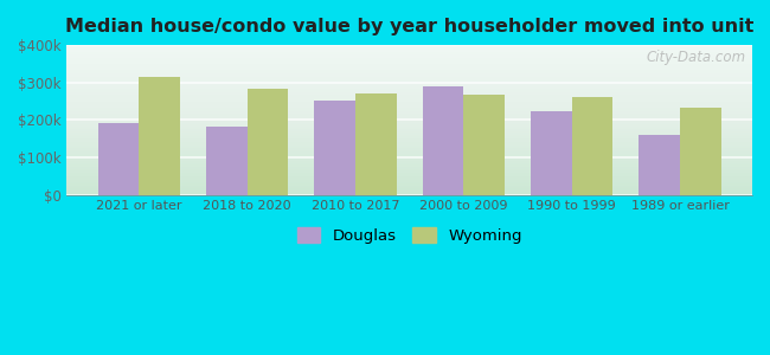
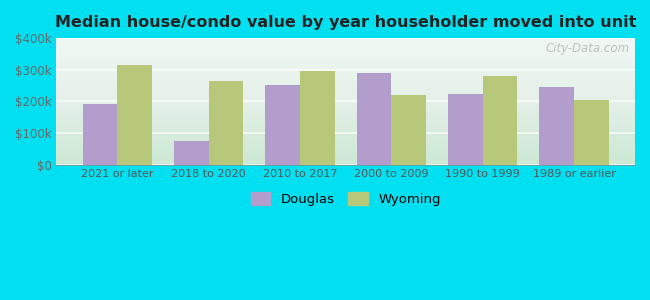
Douglas/2018 to 2020: $182k -> $75k
Wyoming/2018 to 2020: $282k -> $265k
Wyoming/2010 to 2017: $271k -> $295k
Wyoming/2000 to 2009: $268k -> $220k
Wyoming/1990 to 1999: $260k -> $280k
Douglas/1989 or earlier: $160k -> $245k
Wyoming/1989 or earlier: $233k -> $205k
